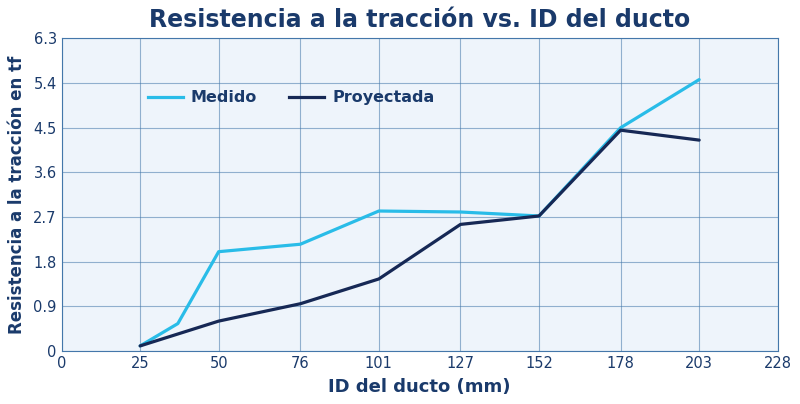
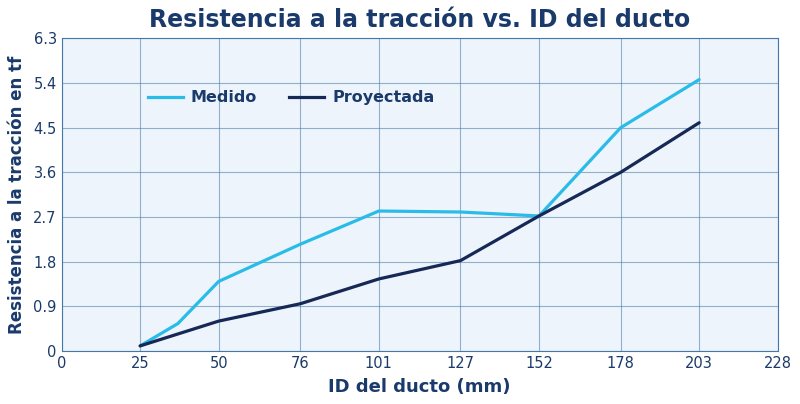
Medido/50: 2.00 -> 1.40
Proyectada/127: 2.55 -> 1.82
Proyectada/178: 4.45 -> 3.60
Proyectada/203: 4.25 -> 4.60
